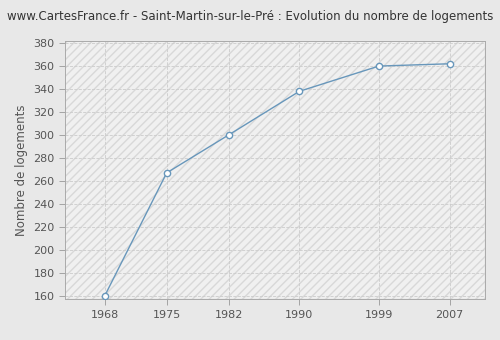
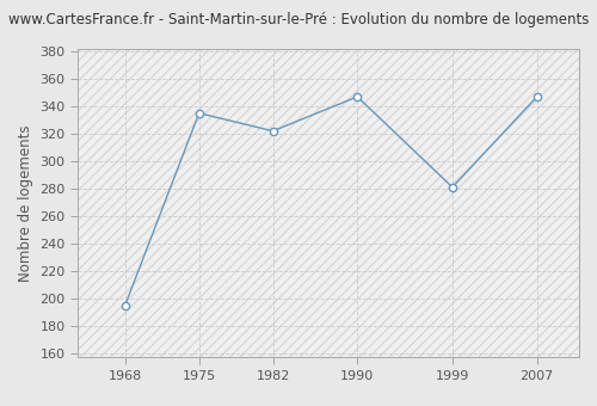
1968: 160 -> 195
1975: 267 -> 335
1982: 300 -> 322
1990: 338 -> 347
1999: 360 -> 281
2007: 362 -> 347
